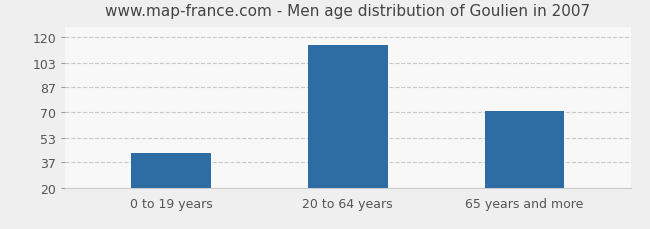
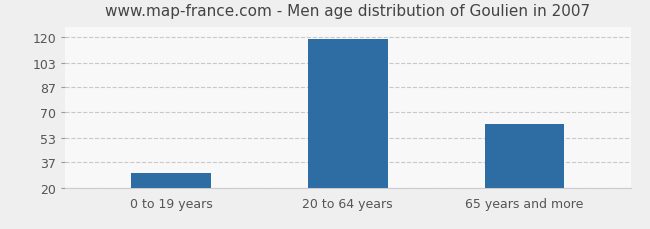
0 to 19 years: 43 -> 30
20 to 64 years: 115 -> 119
65 years and more: 71 -> 62
